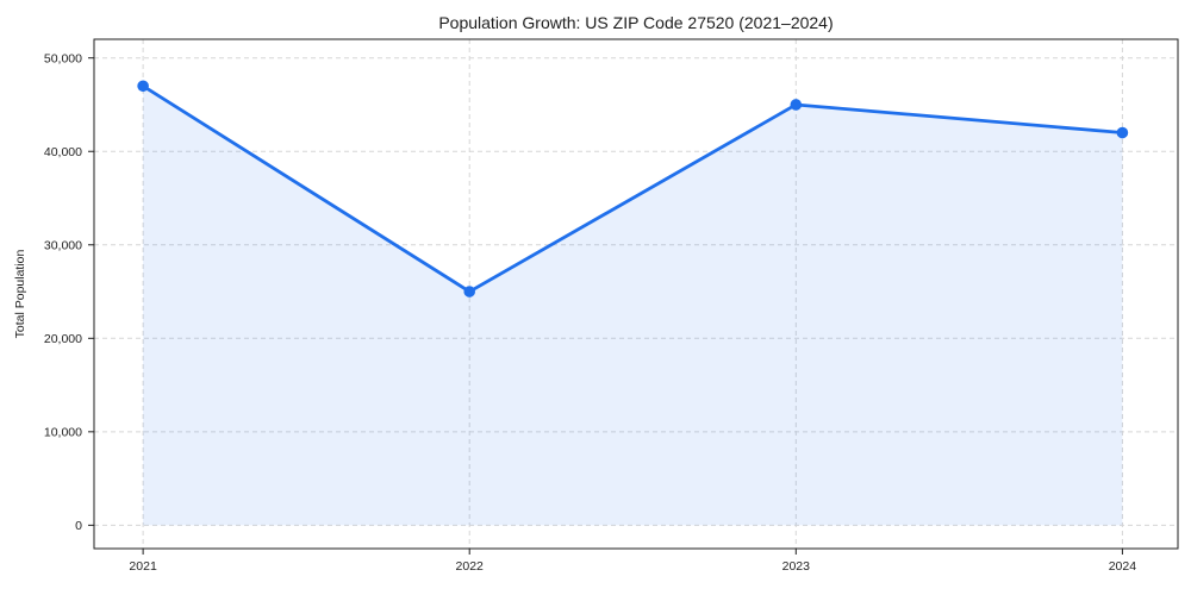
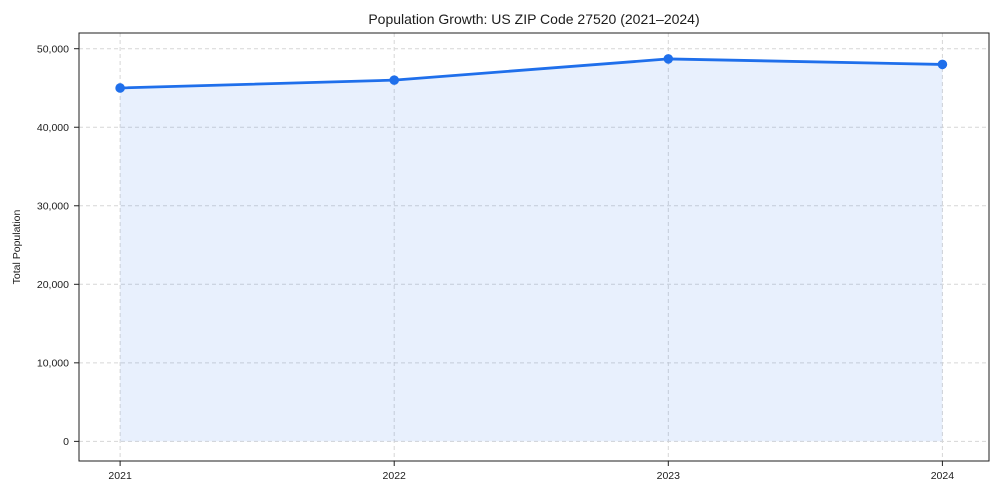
2021: 47000 -> 45000
2022: 25000 -> 46000
2023: 45000 -> 49000
2024: 42000 -> 48000
